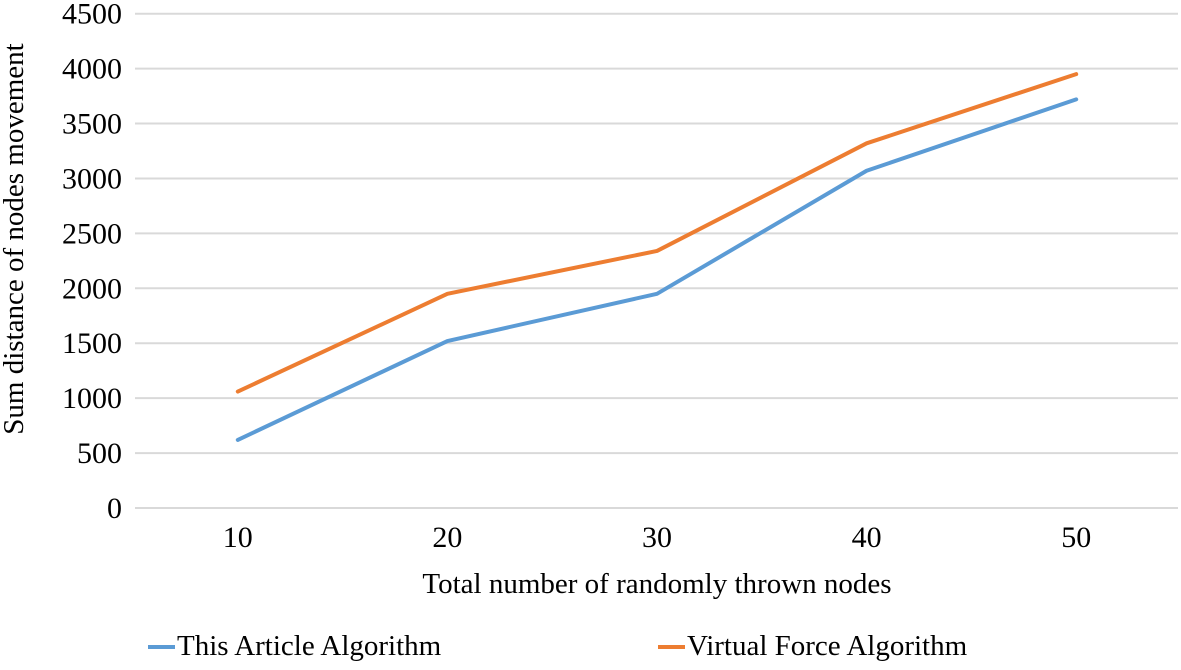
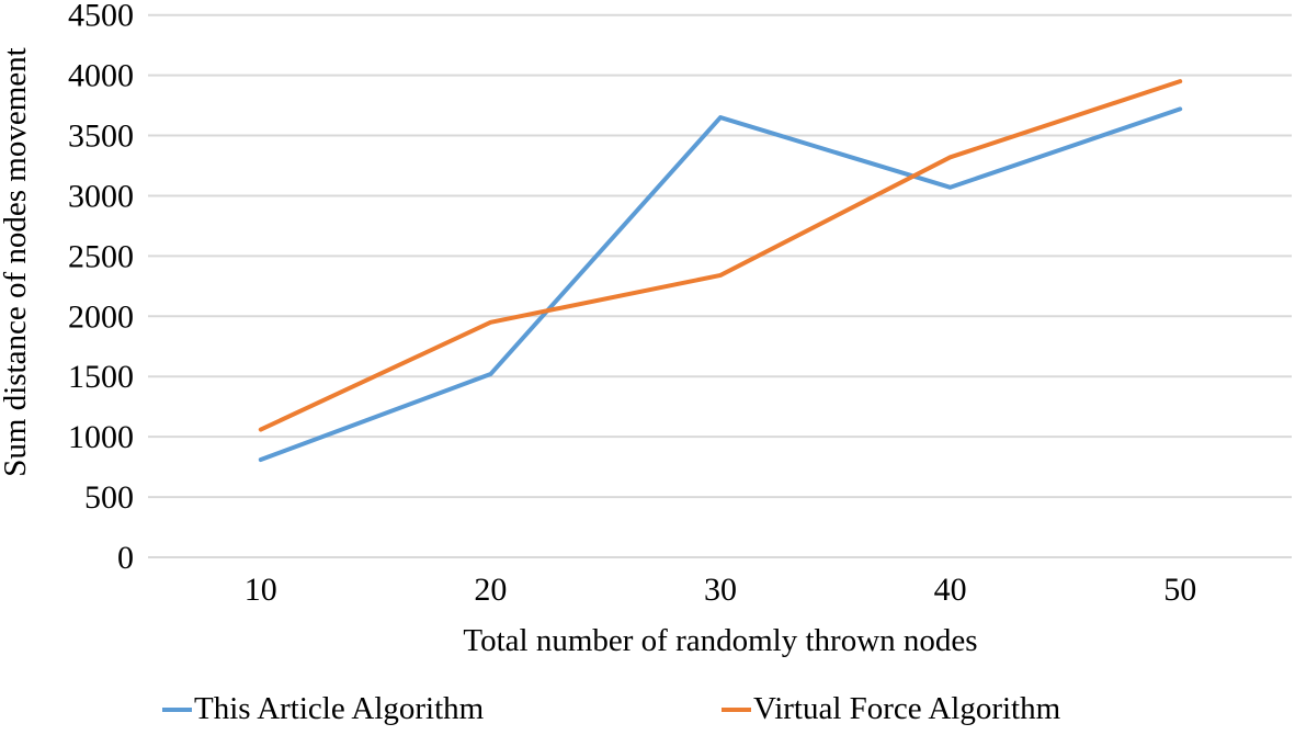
This Article Algorithm/10: 620 -> 810
This Article Algorithm/30: 1950 -> 3650
